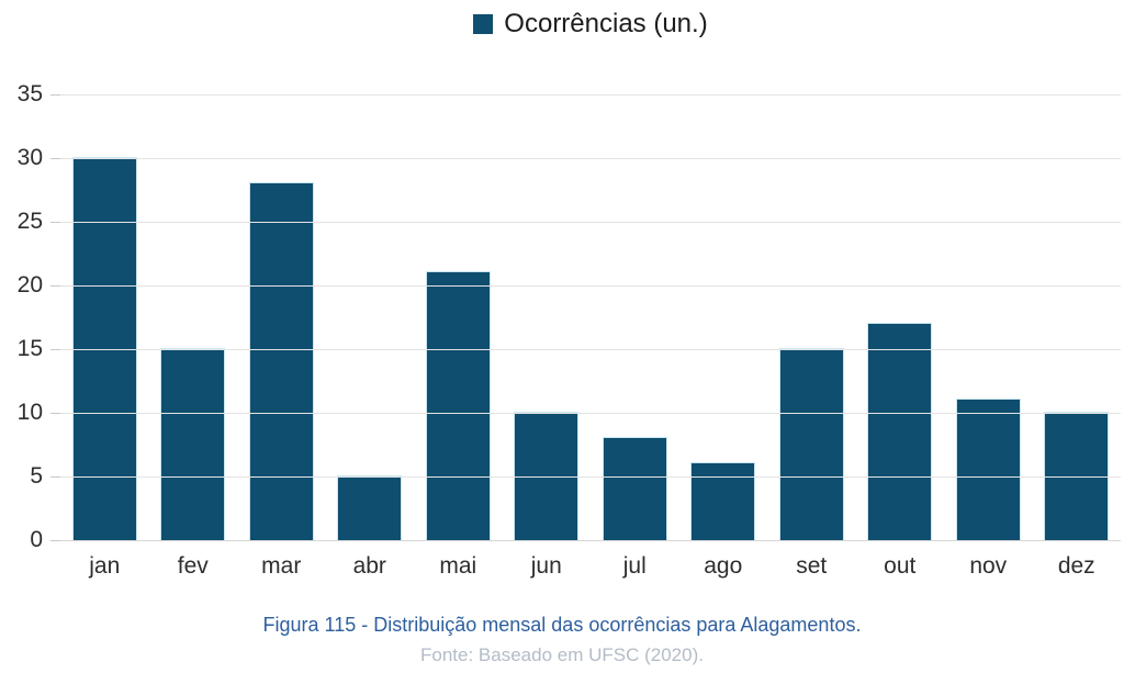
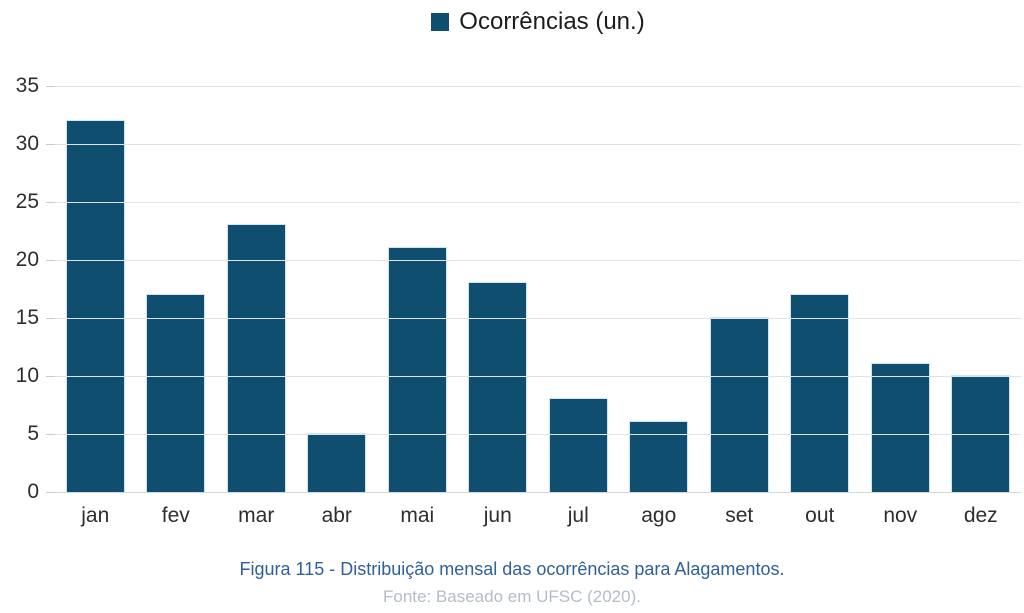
jan: 30 -> 32
fev: 15 -> 17
mar: 28 -> 23
jun: 10 -> 18
